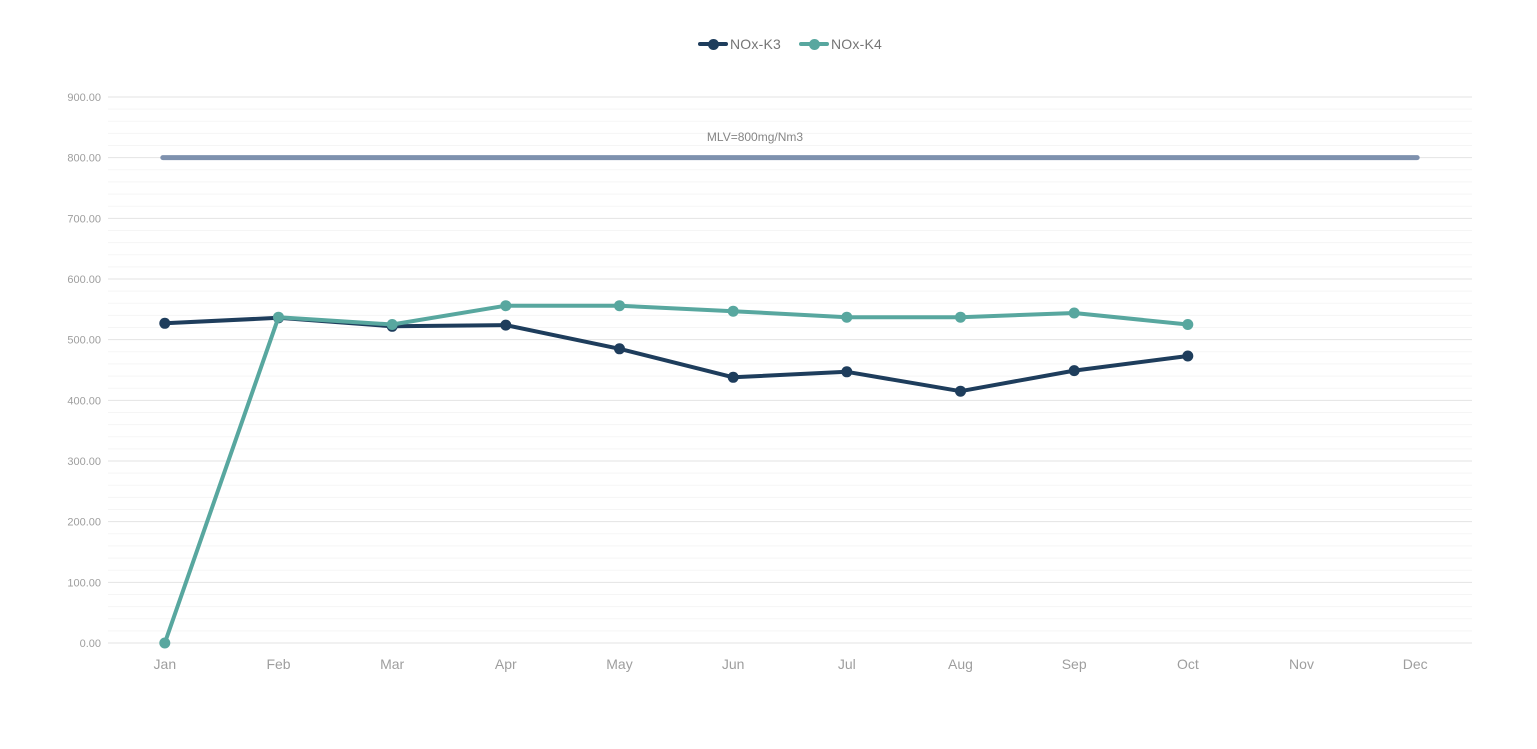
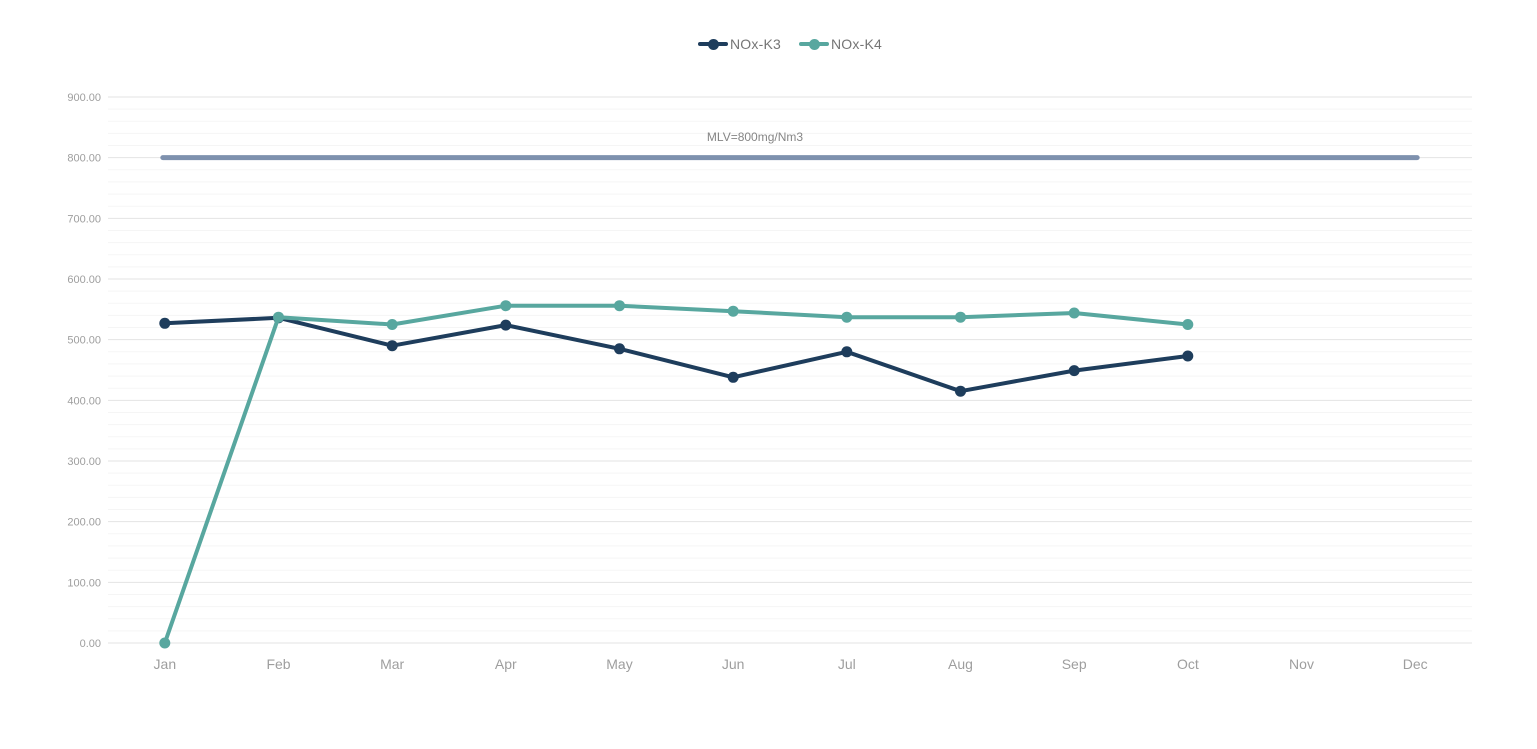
NOx-K3/Mar: 520 -> 490
NOx-K3/Jul: 450 -> 480
